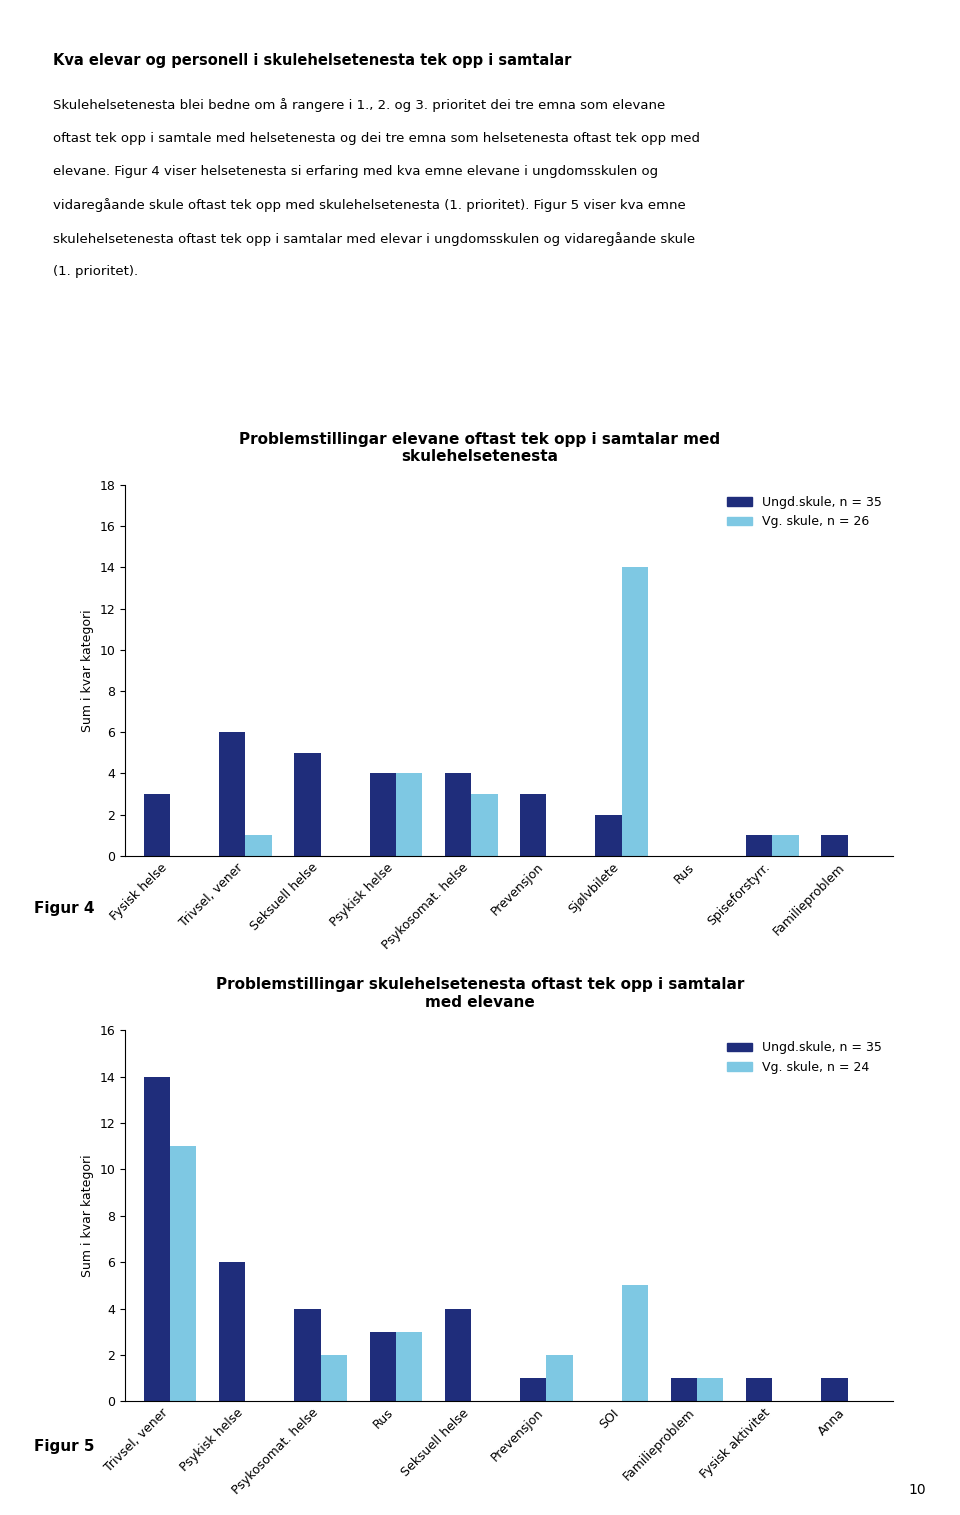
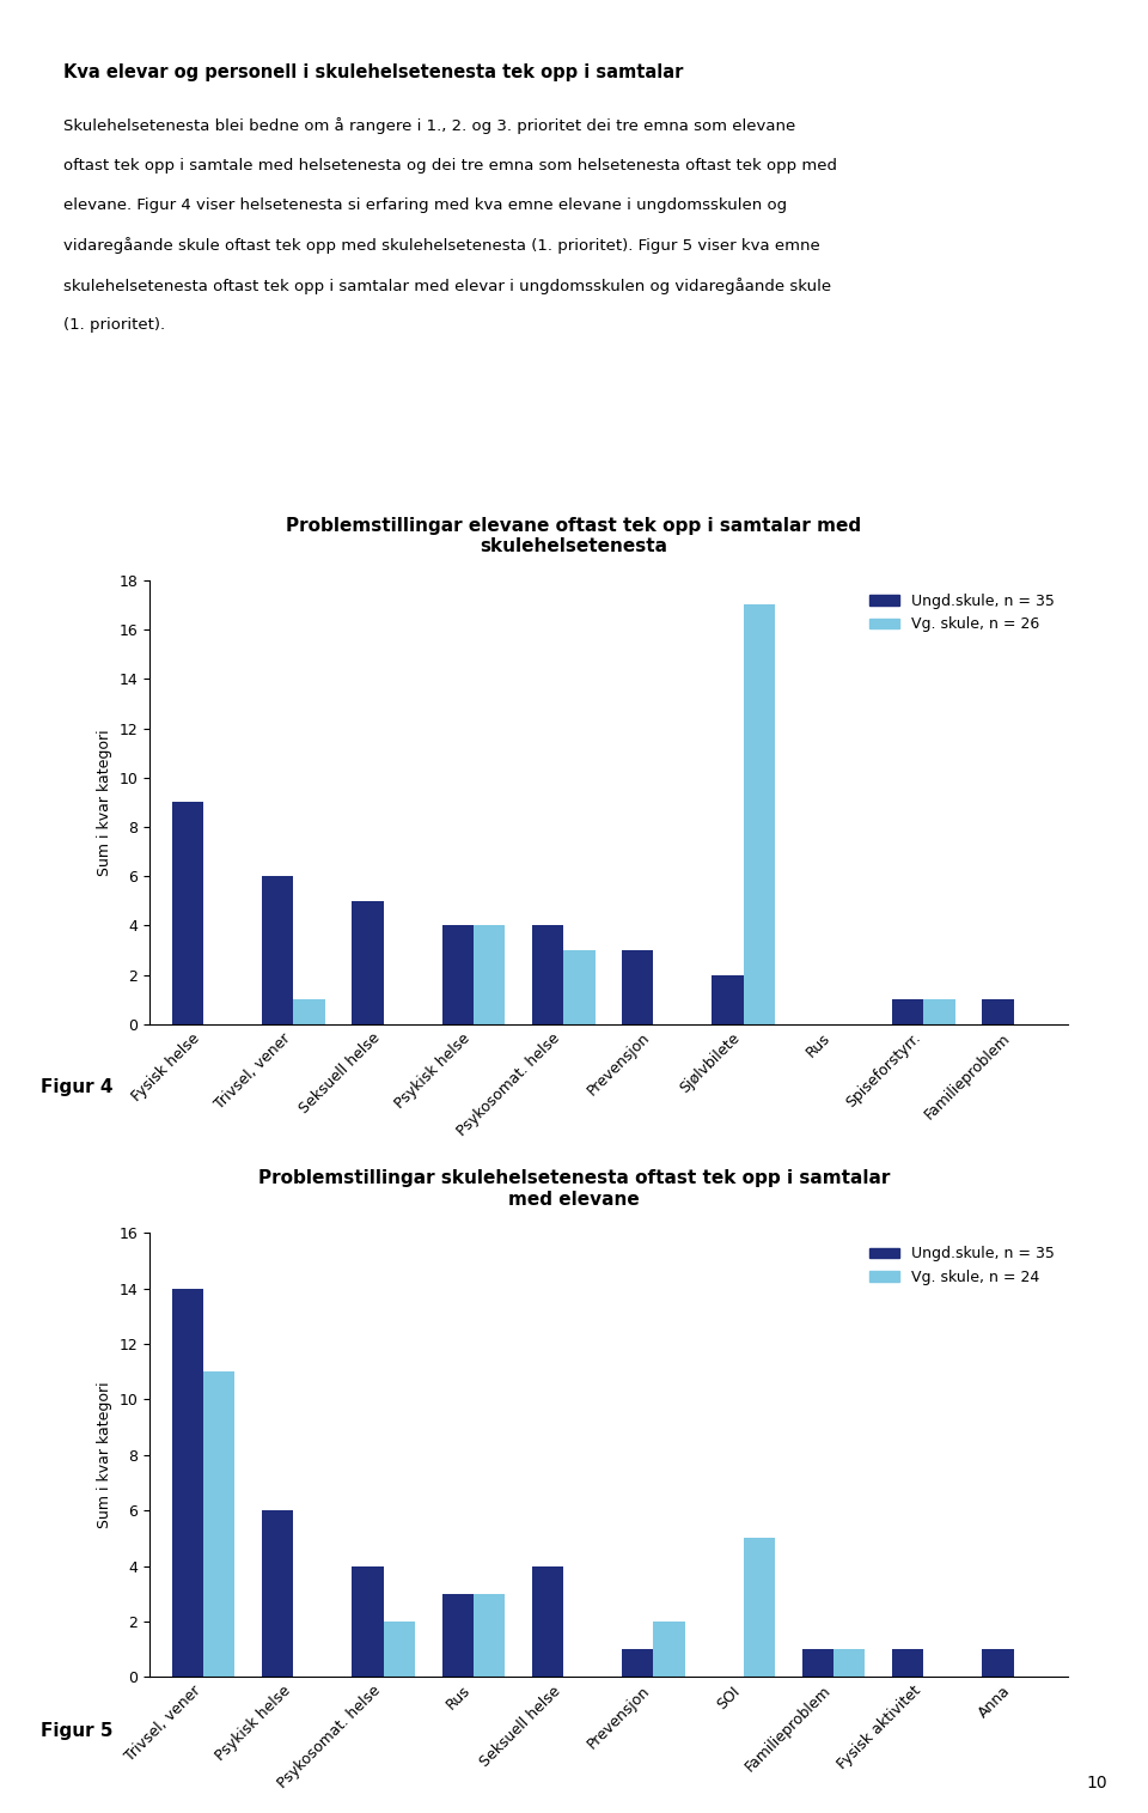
Ungd.skule, n = 35/Fysisk helse: 3 -> 9
Vg. skule, n = 26/Sjølvbilete: 14 -> 17
